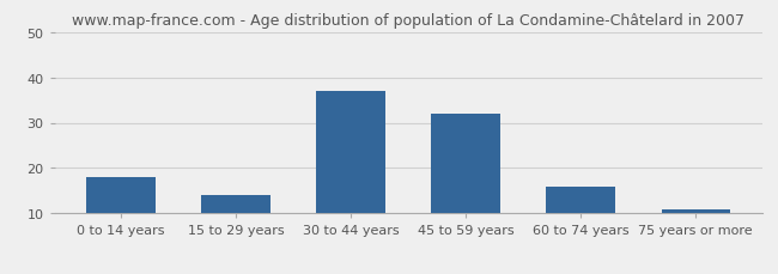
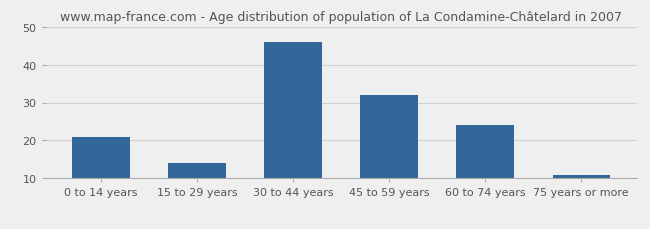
0 to 14 years: 18 -> 21
30 to 44 years: 37 -> 46
60 to 74 years: 16 -> 24
